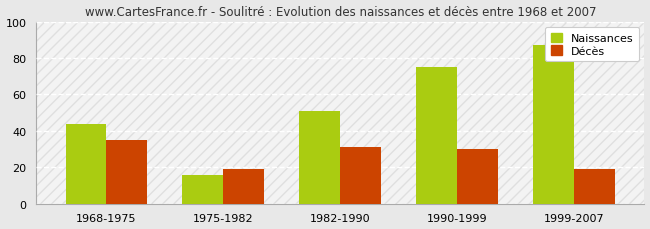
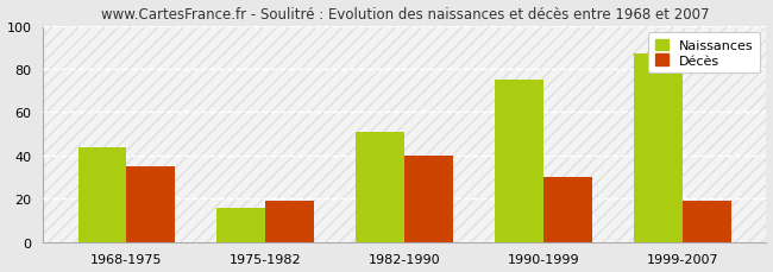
Décès/1982-1990: 31 -> 40
